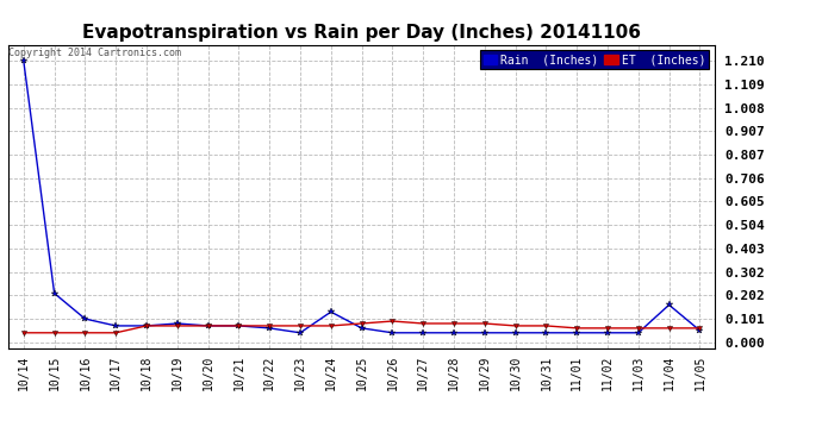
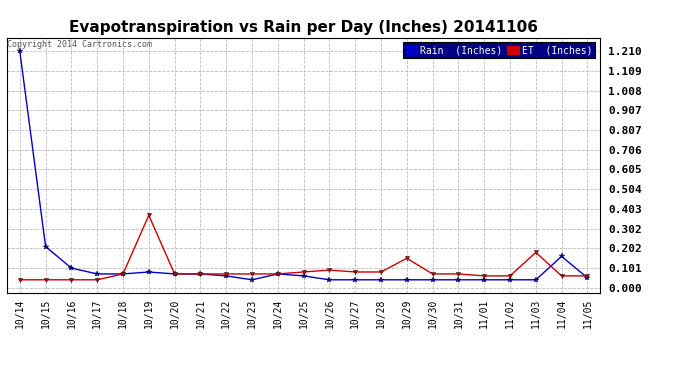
ET (Inches)/10/19: 0.07 -> 0.37
Rain (Inches)/10/24: 0.13 -> 0.07
ET (Inches)/10/29: 0.08 -> 0.15
ET (Inches)/11/03: 0.06 -> 0.18
